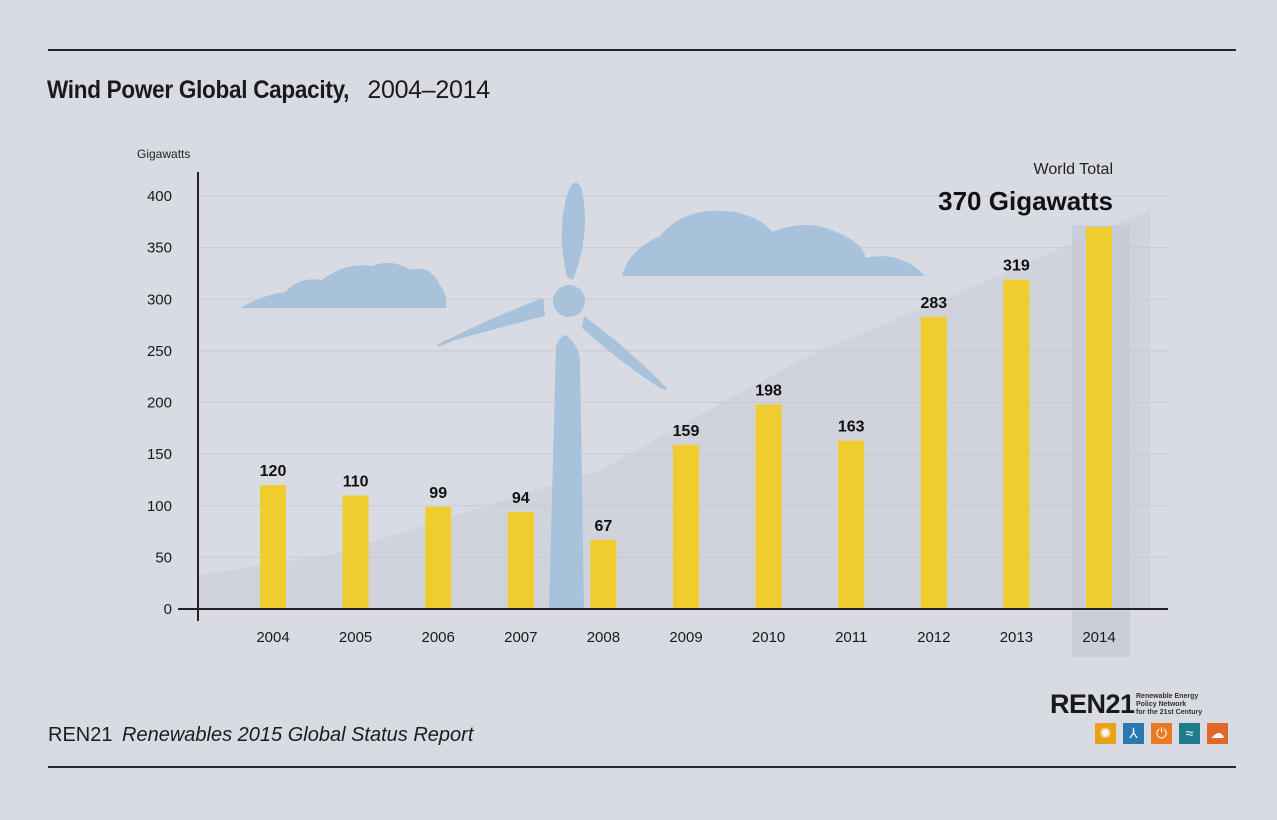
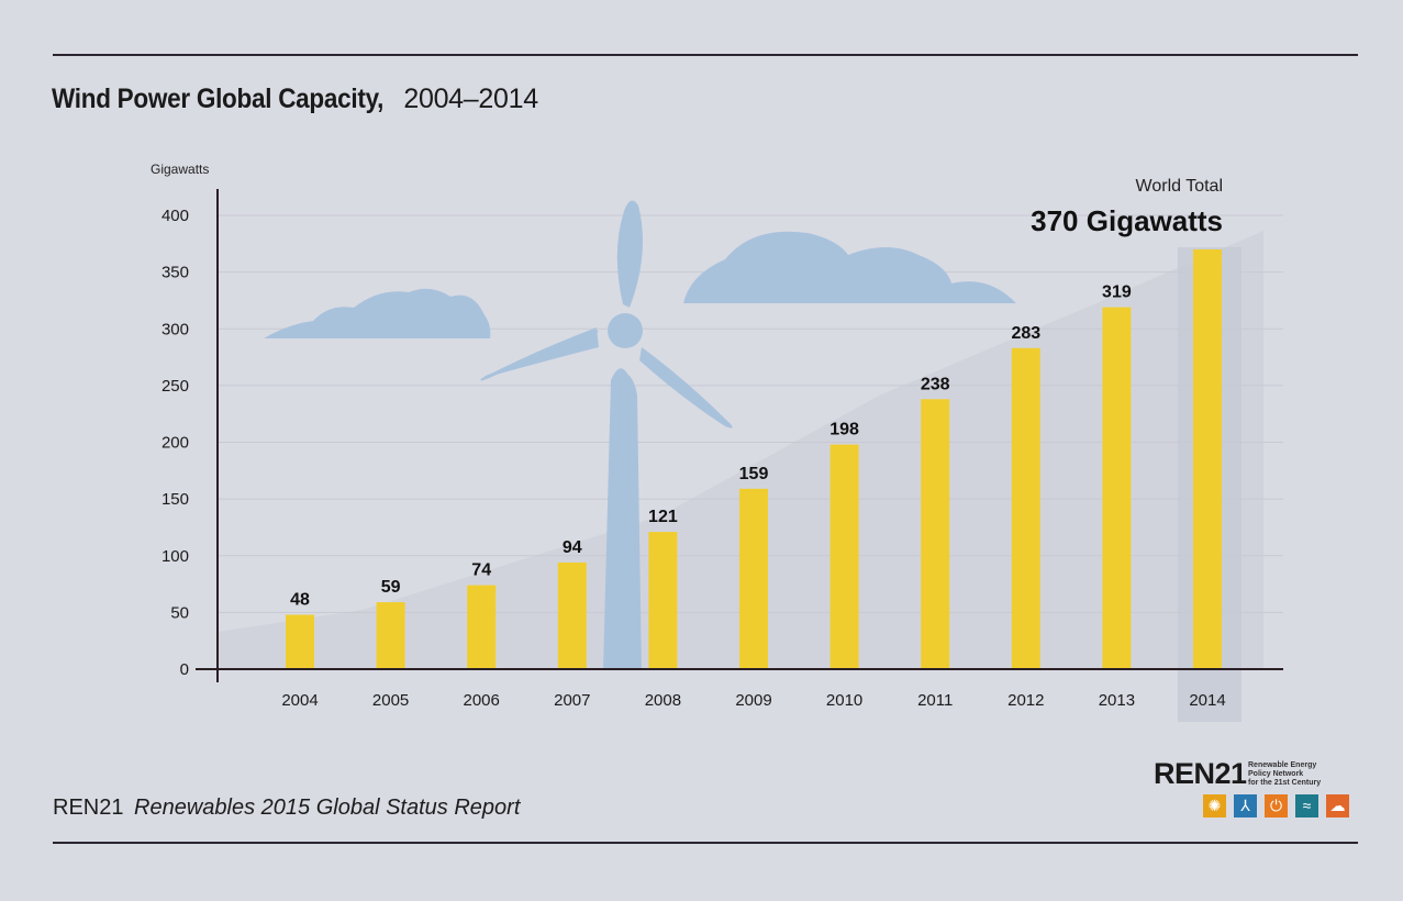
2004: 120 -> 48
2005: 110 -> 59
2006: 99 -> 74
2008: 67 -> 121
2011: 163 -> 238
